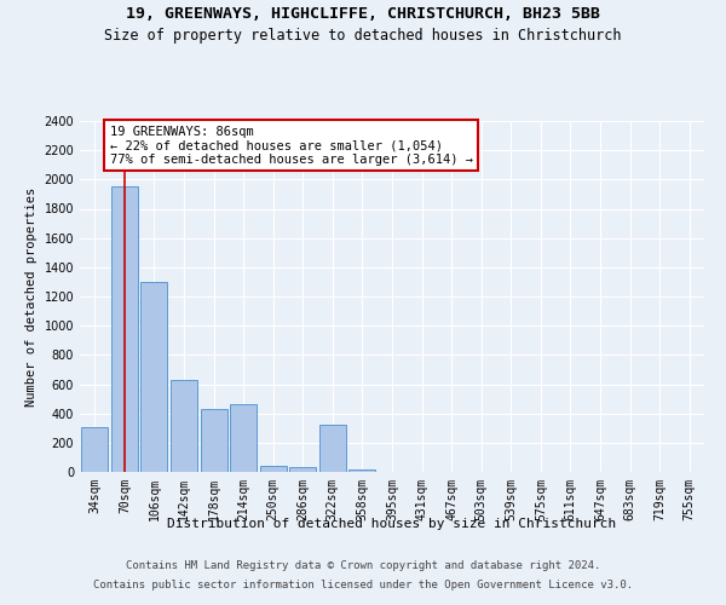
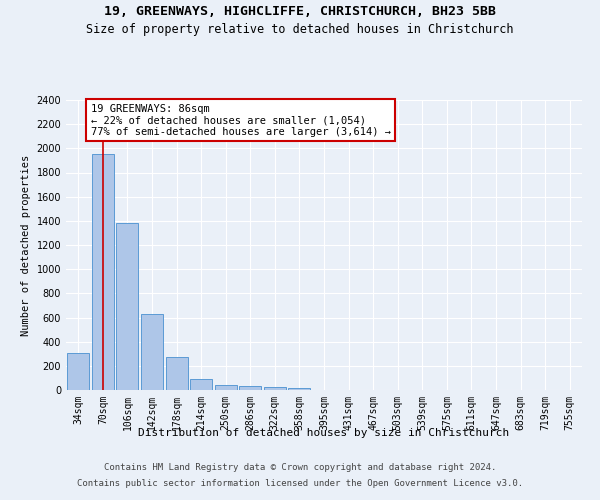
106sqm: 1300 -> 1380
178sqm: 430 -> 270
214sqm: 460 -> 100
322sqm: 320 -> 20
